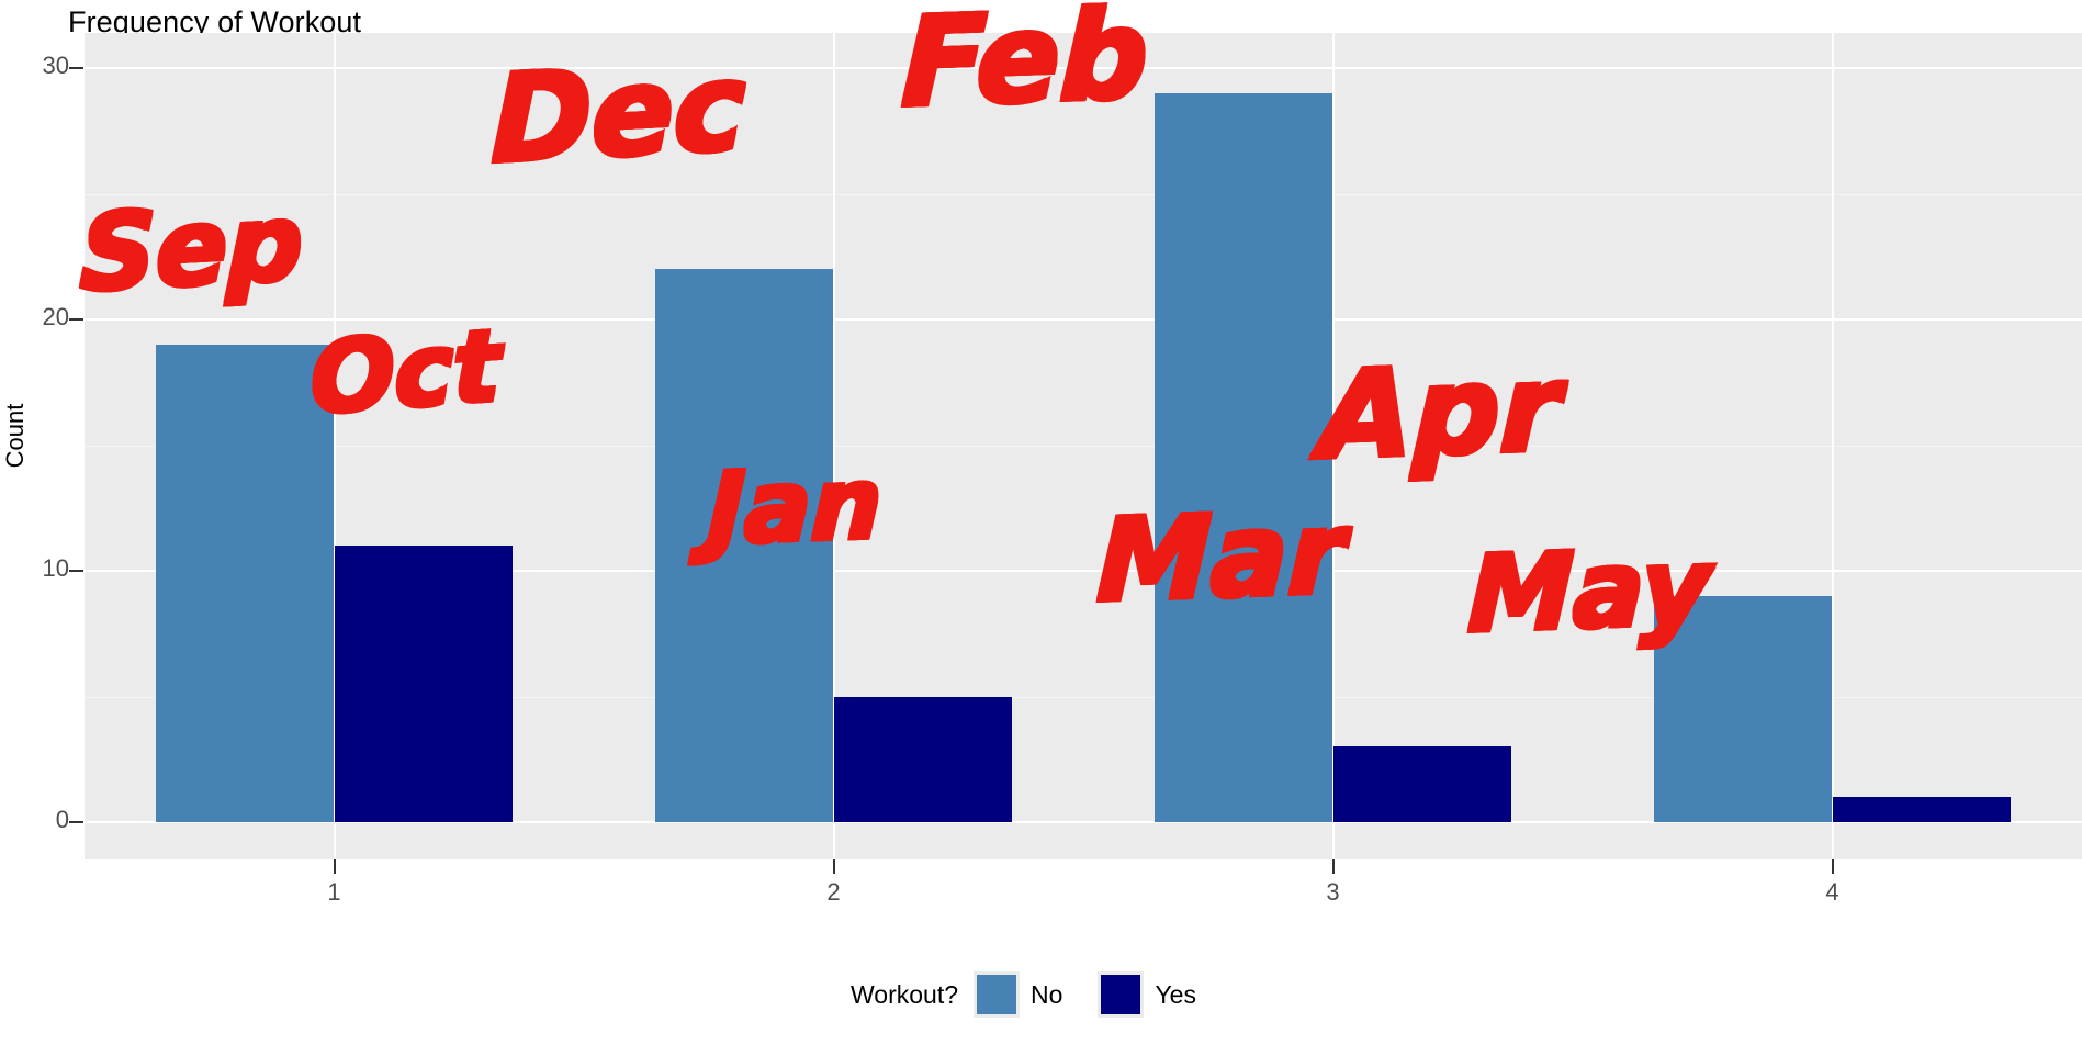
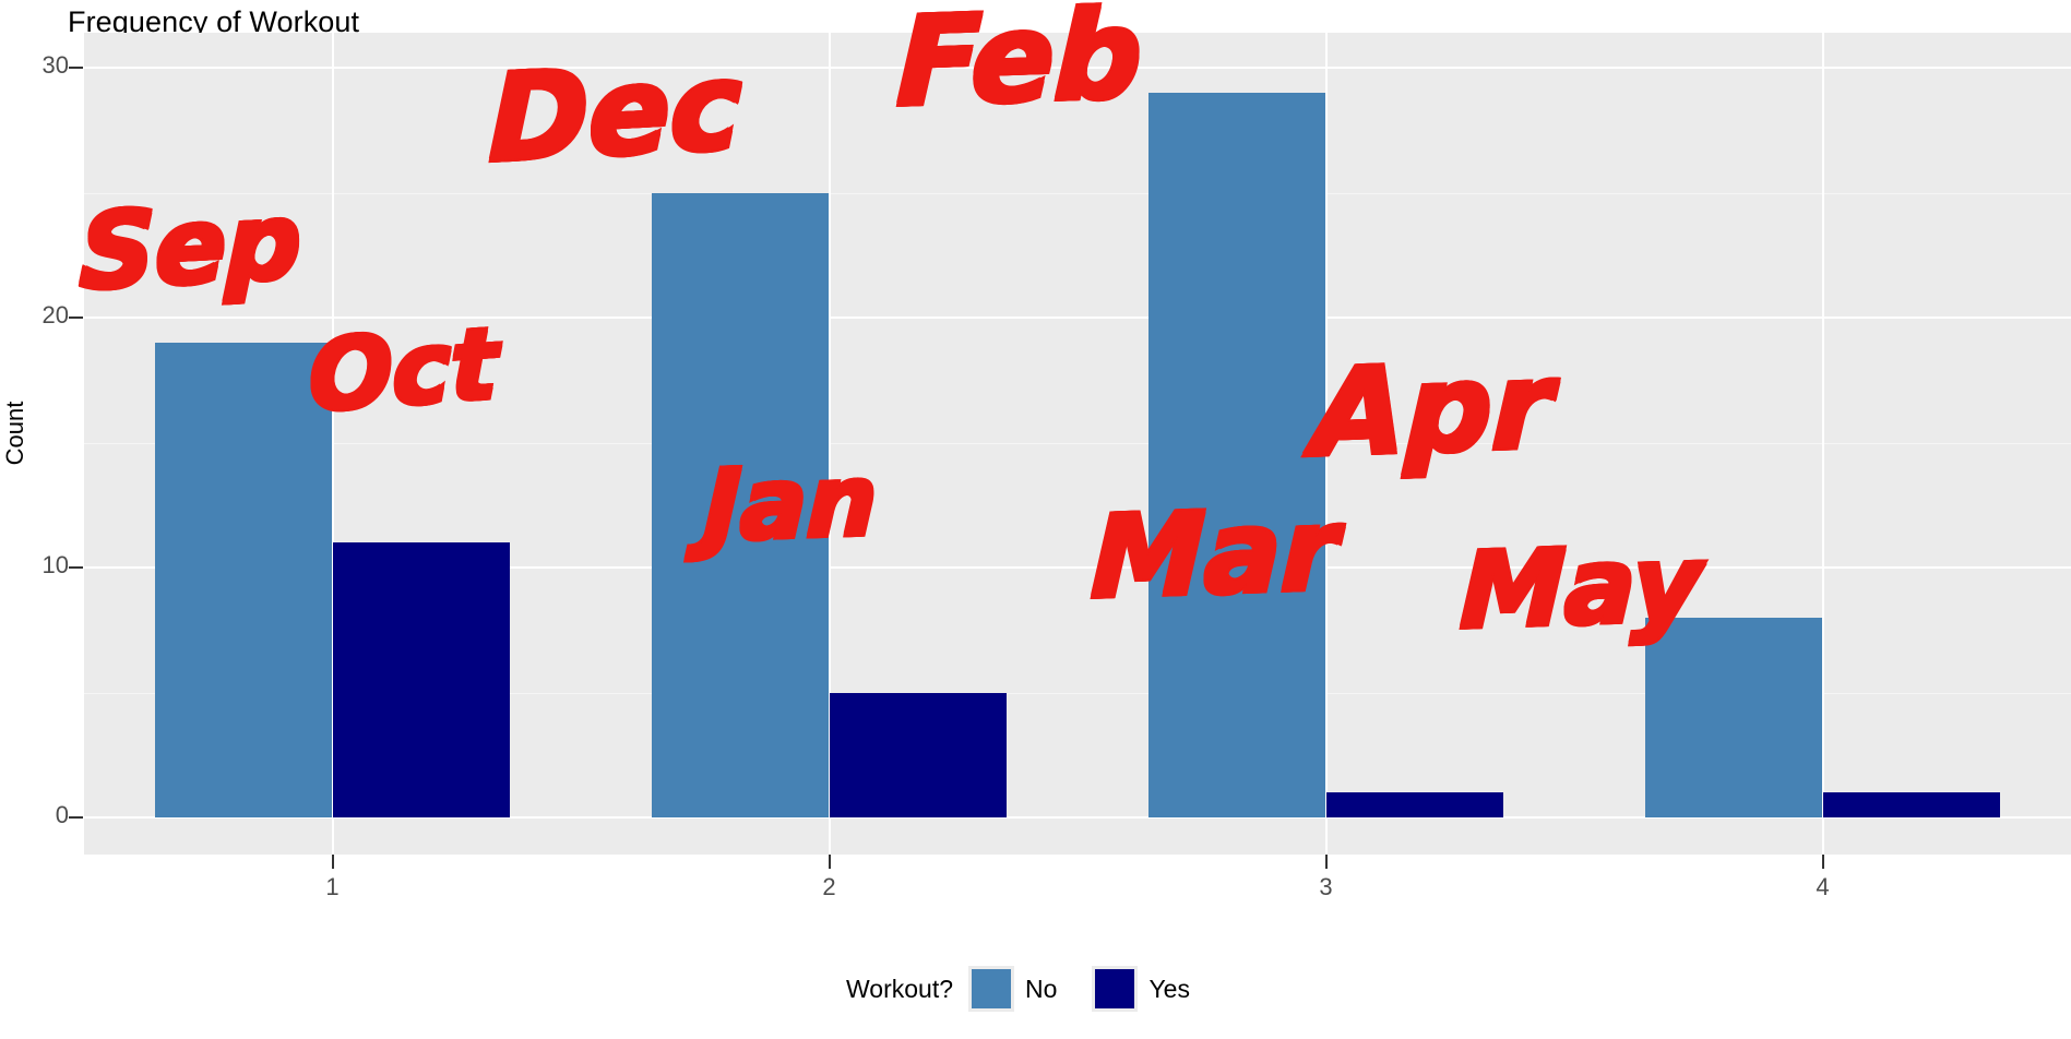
No/2: 22 -> 25
Yes/3: 3 -> 1
No/4: 9 -> 8
